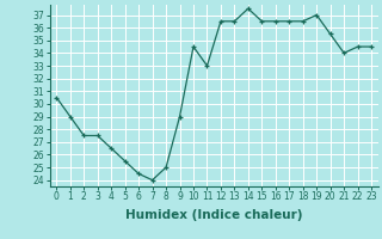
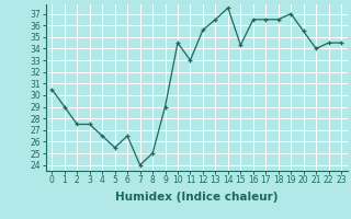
6: 24.5 -> 26.5
12: 36.5 -> 35.6
15: 36.5 -> 34.3
